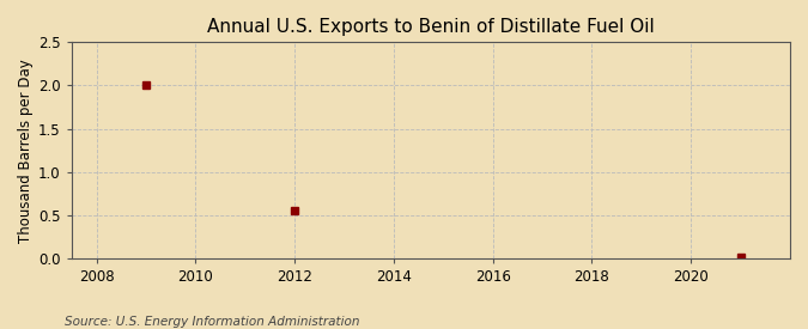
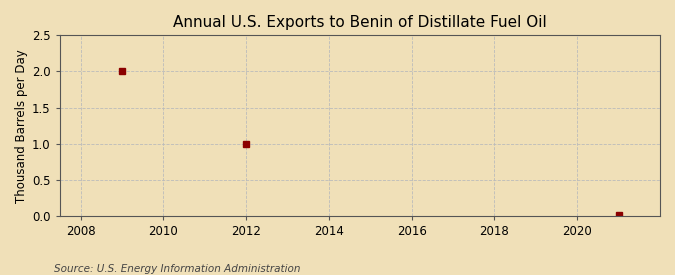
2012: 0.56 -> 1.00
